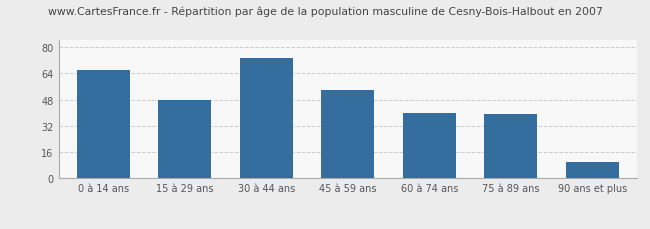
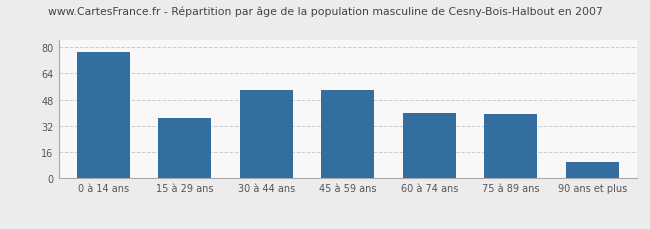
0 à 14 ans: 66 -> 77
15 à 29 ans: 48 -> 37
30 à 44 ans: 73 -> 54
